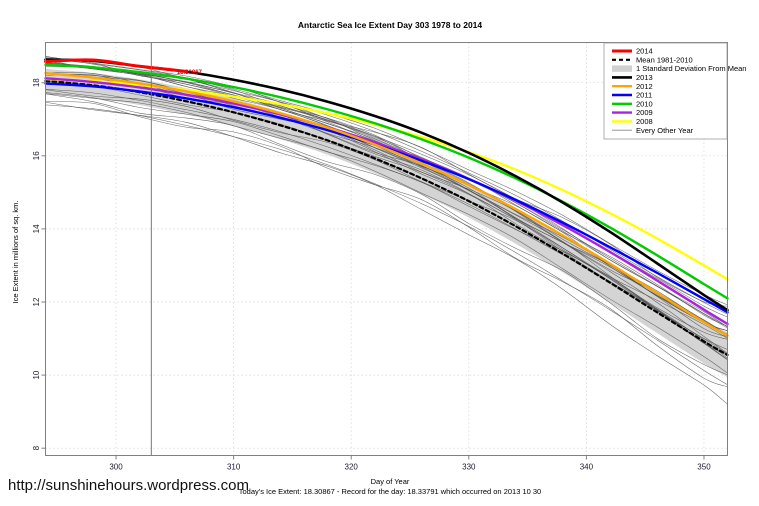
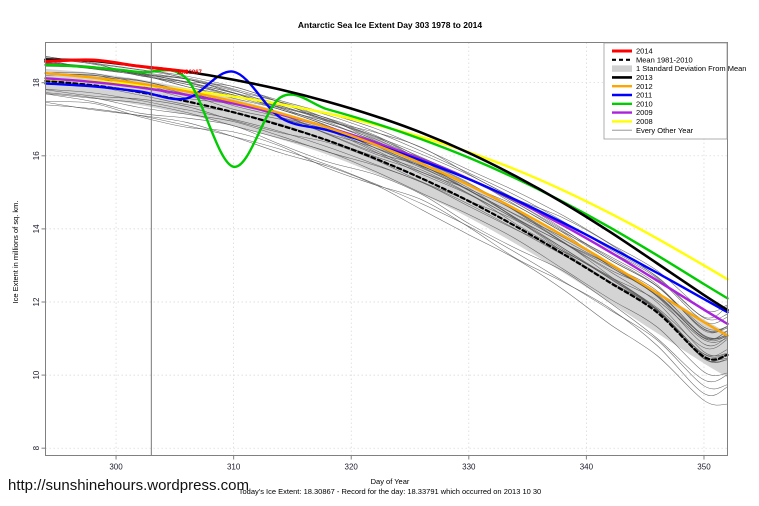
2011/310: 17.3 -> 18.3
2010/310: 17.9 -> 15.7
Mean 1981-2010/350: 10.9 -> 10.5
